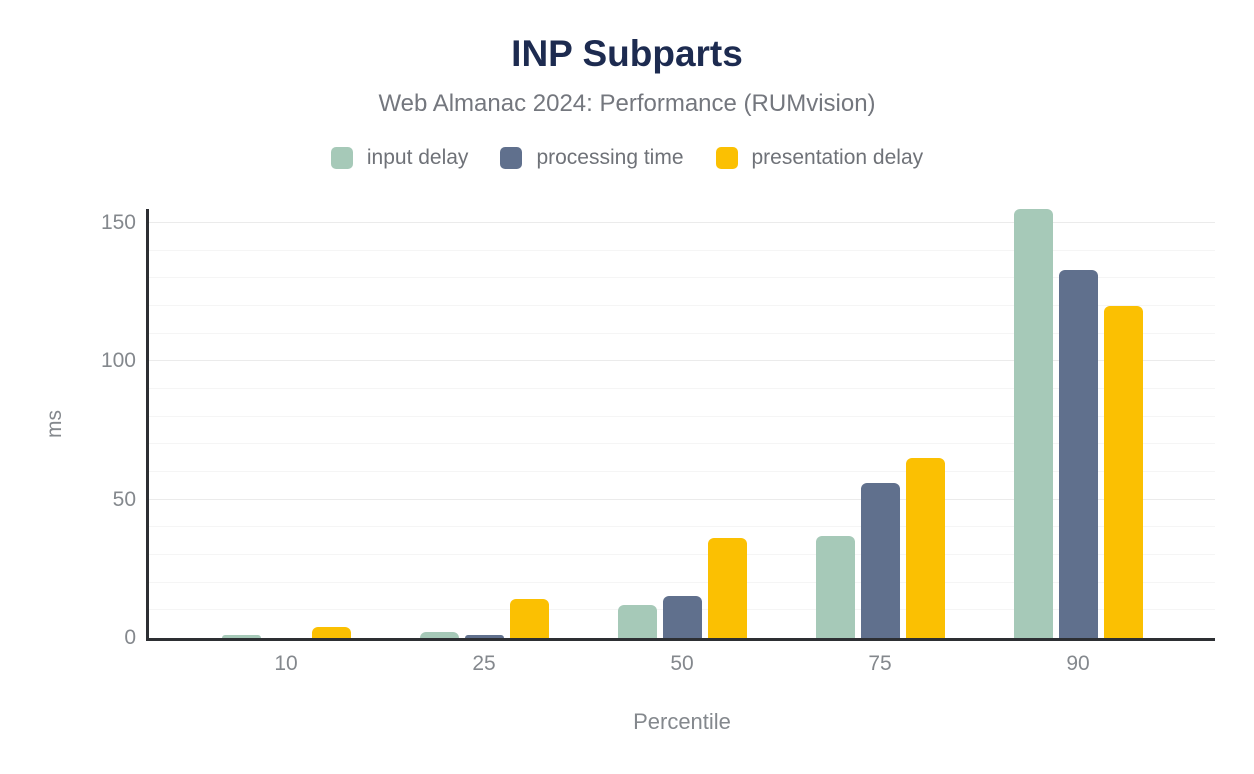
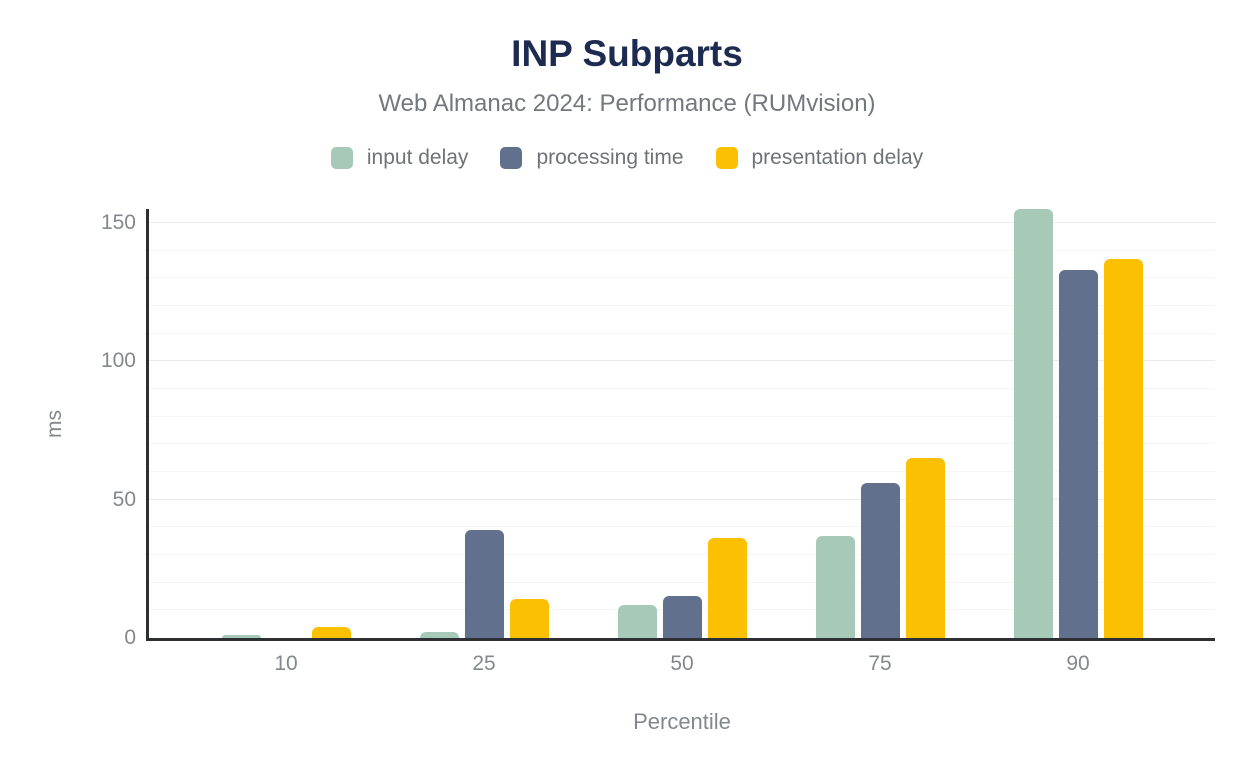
processing time/25: 1 -> 39
presentation delay/90: 120 -> 137
